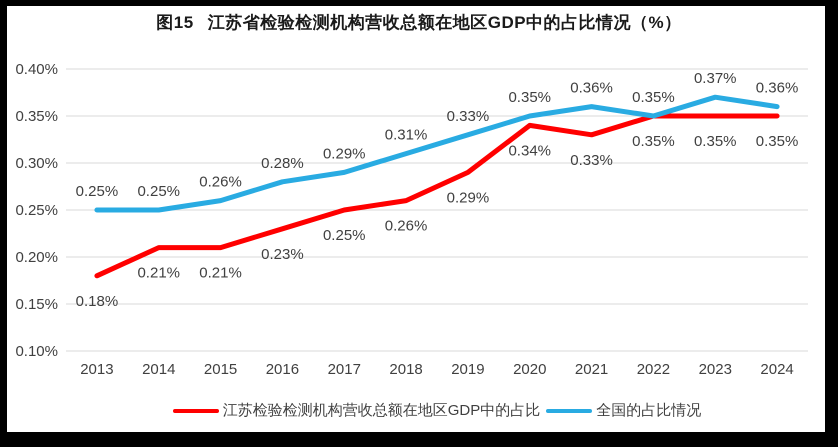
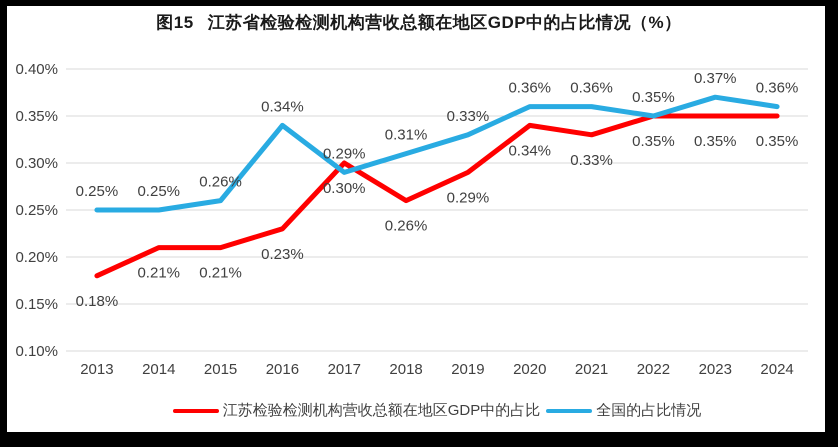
全国的占比情况/2016: 0.28% -> 0.34%
江苏检验检测机构营收总额在地区GDP中的占比/2017: 0.25% -> 0.30%
全国的占比情况/2020: 0.35% -> 0.36%
